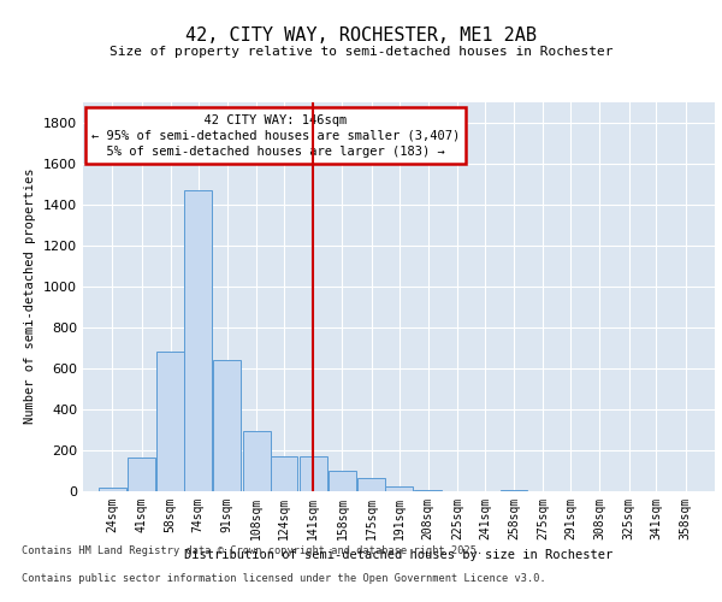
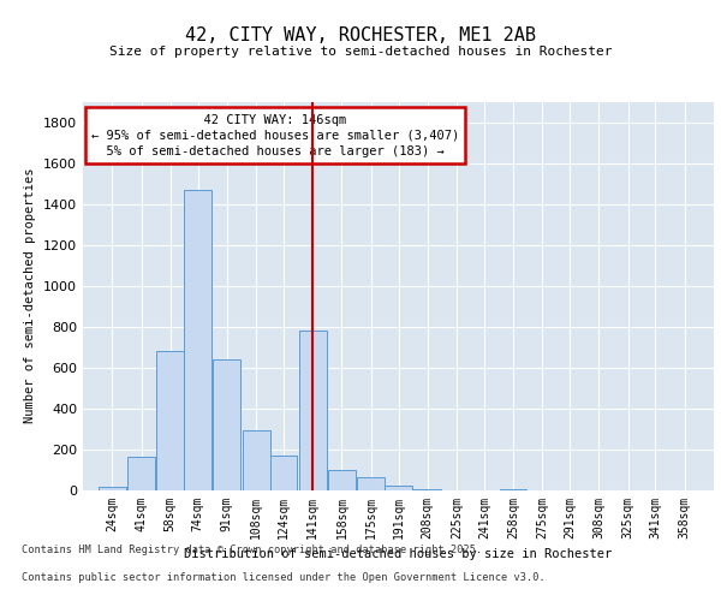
141sqm: 170 -> 780
